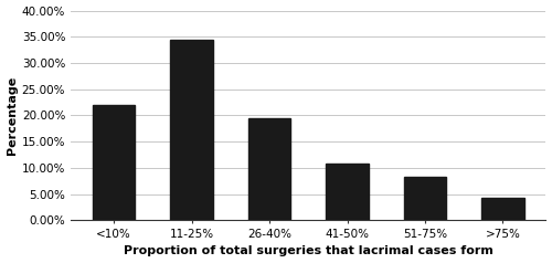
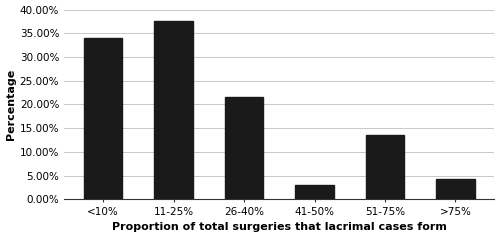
<10%: 22.0% -> 34.0%
11-25%: 34.5% -> 37.5%
26-40%: 19.5% -> 21.5%
41-50%: 10.8% -> 3.0%
51-75%: 8.3% -> 13.5%
